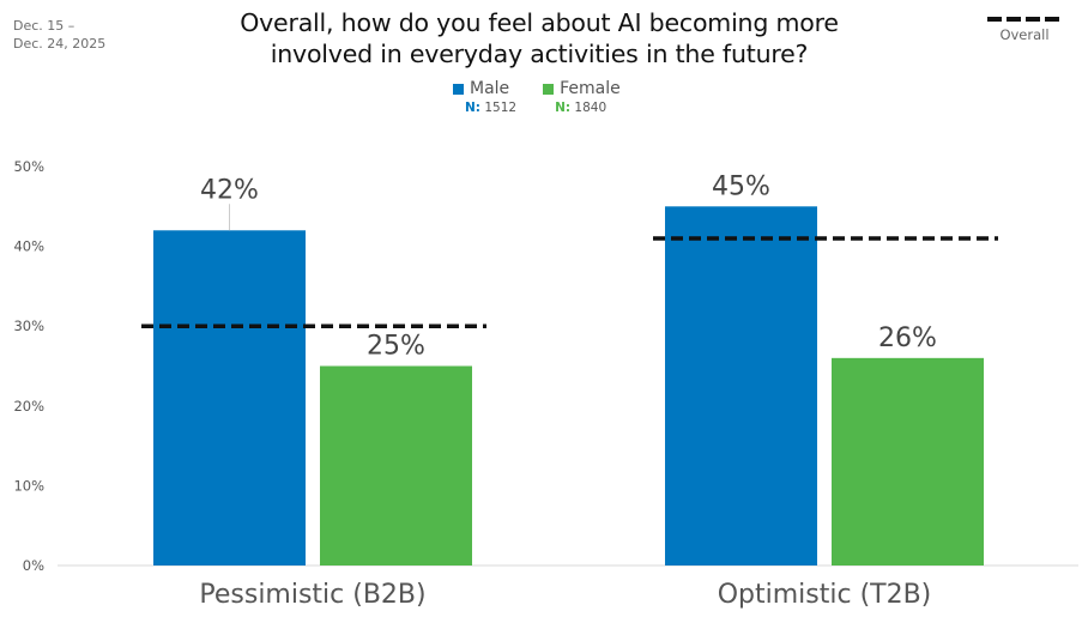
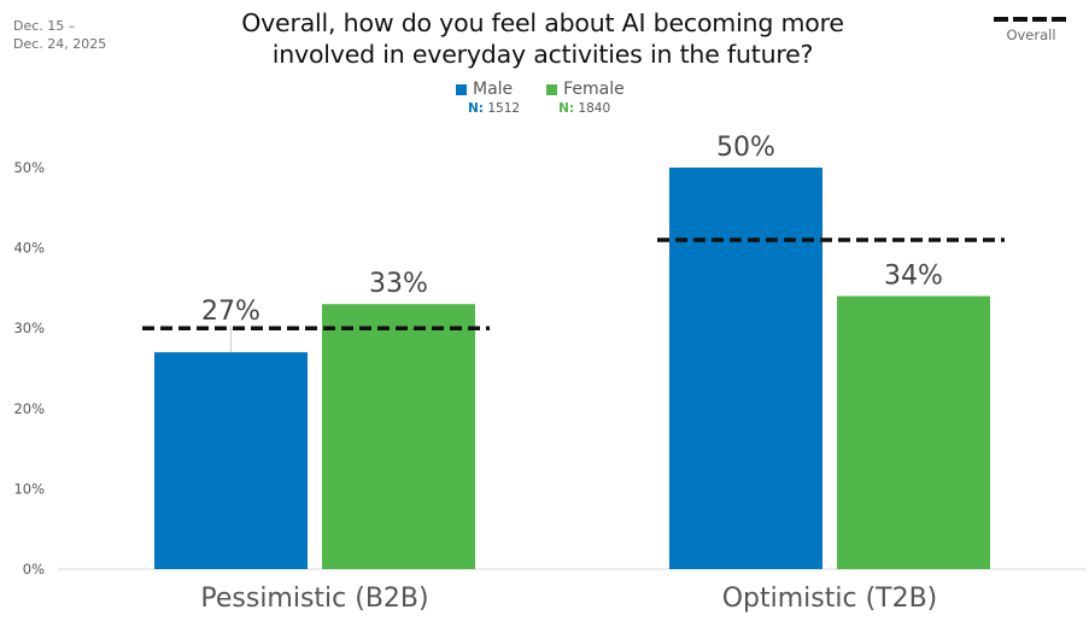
Male/Pessimistic (B2B): 42% -> 27%
Female/Pessimistic (B2B): 25% -> 33%
Male/Optimistic (T2B): 45% -> 50%
Female/Optimistic (T2B): 26% -> 34%
